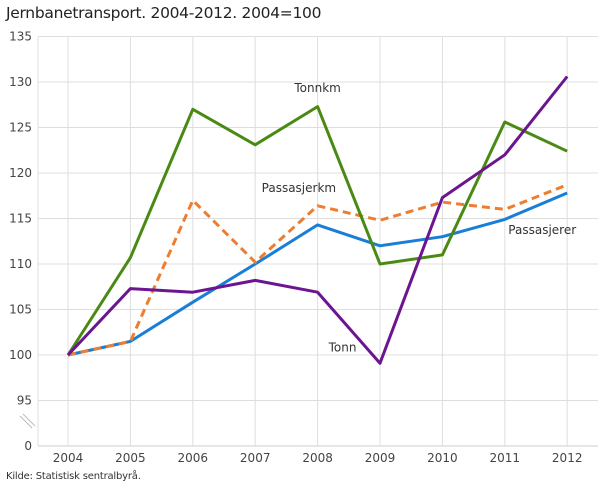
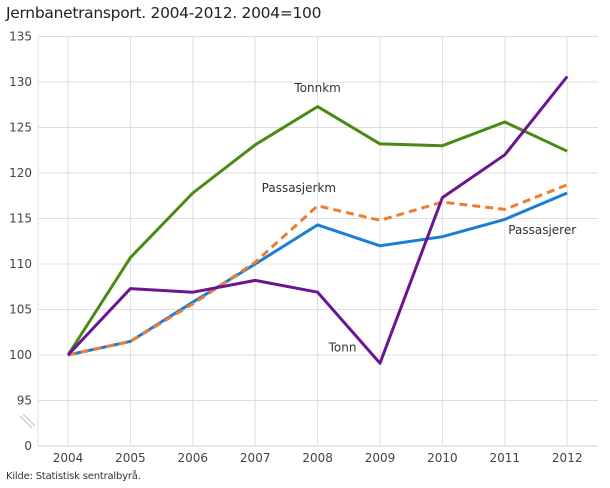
Tonnkm/2006: 127 -> 118
Passasjerkm/2006: 117 -> 106
Tonnkm/2009: 110 -> 123
Tonnkm/2010: 111 -> 123
